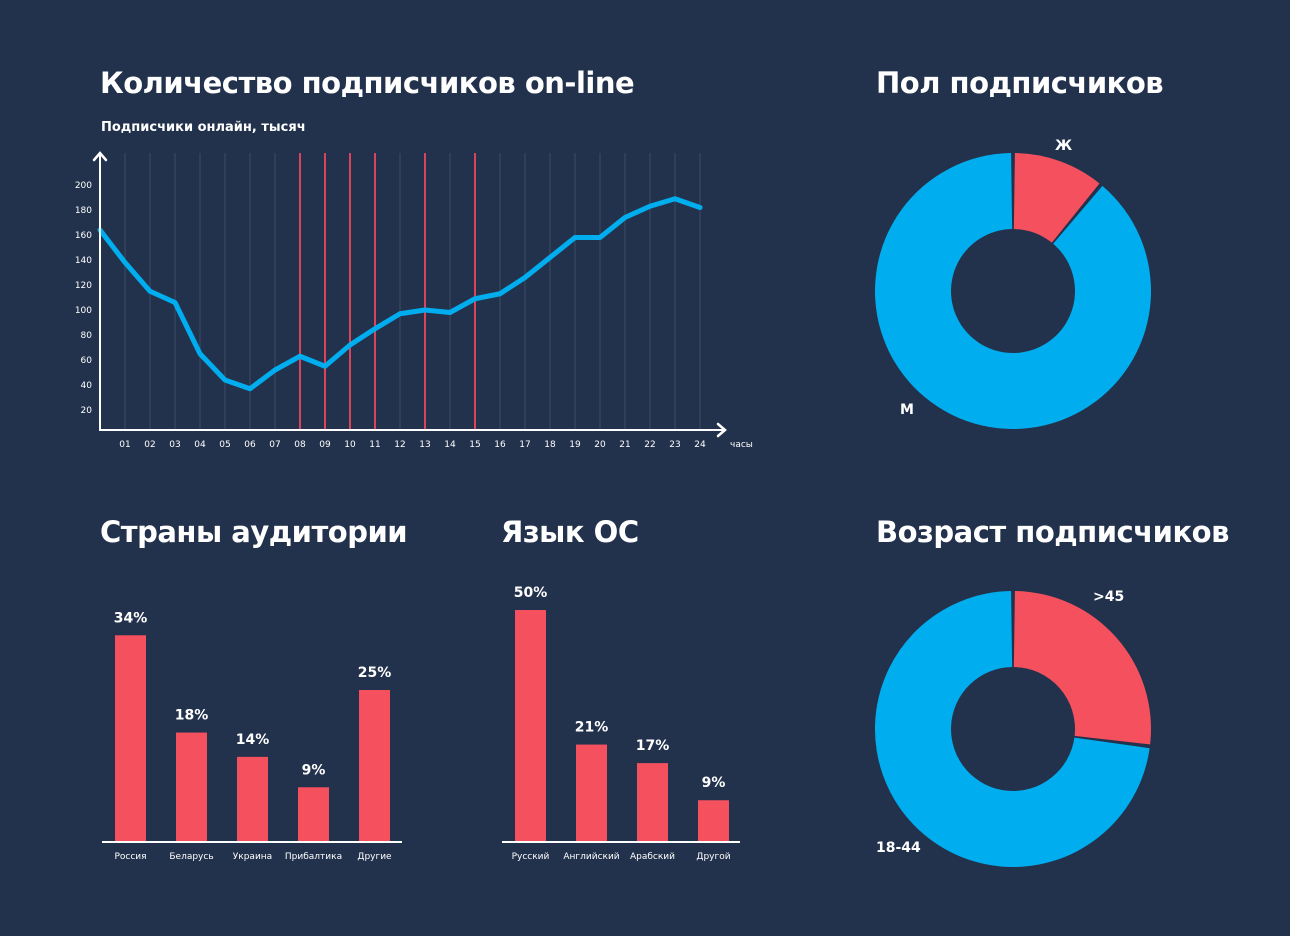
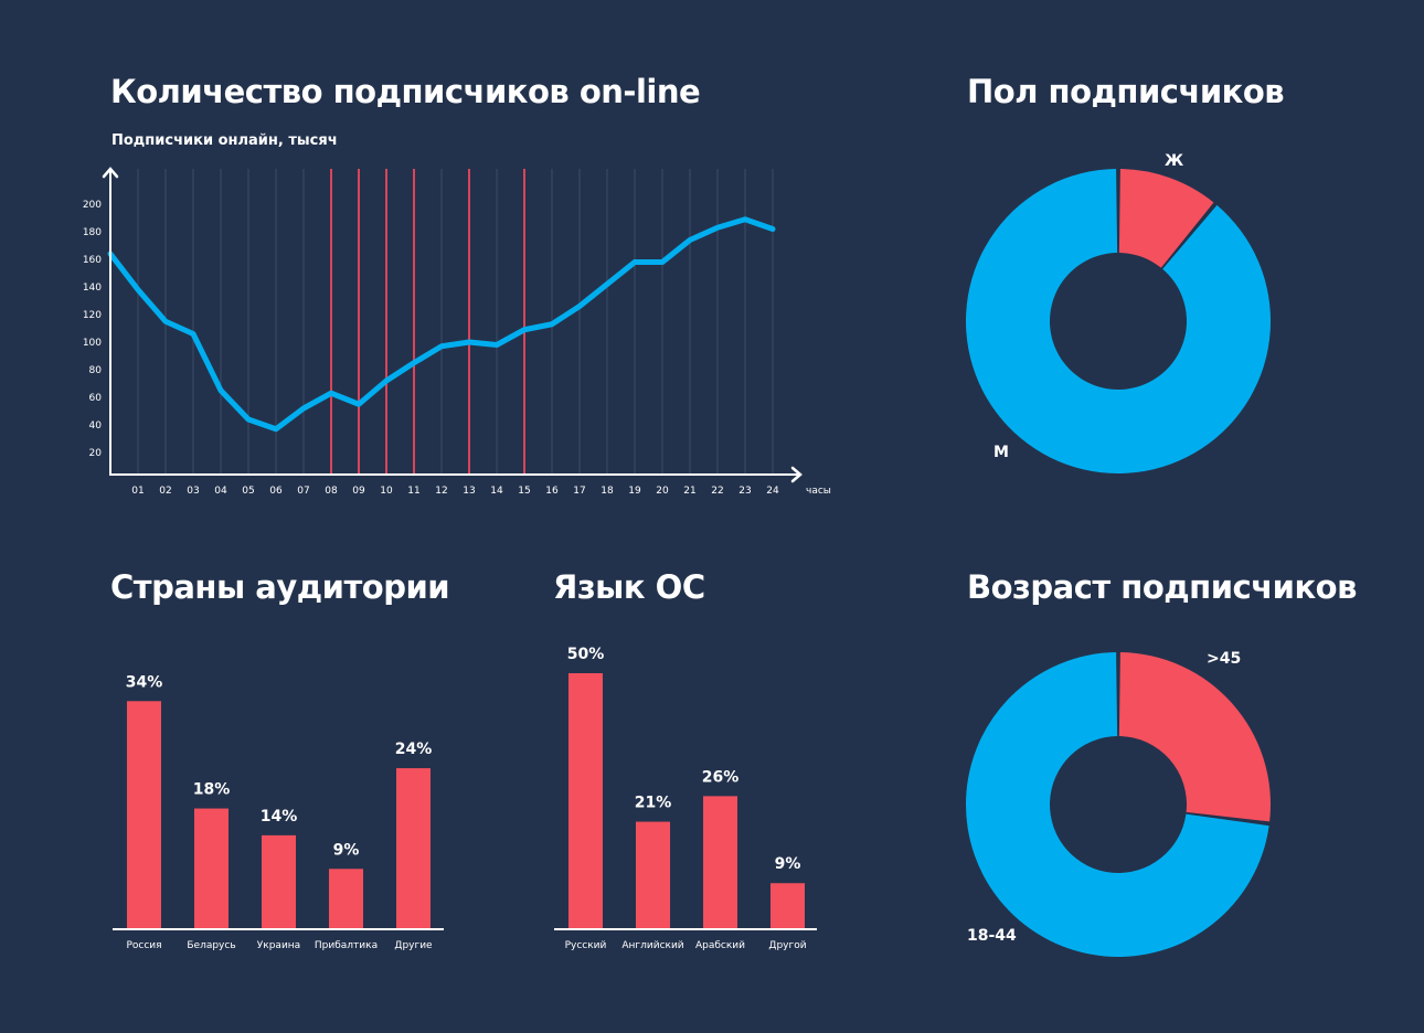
Страны аудитории/Другие: 25% -> 24%
Язык ОС/Арабский: 17% -> 26%
